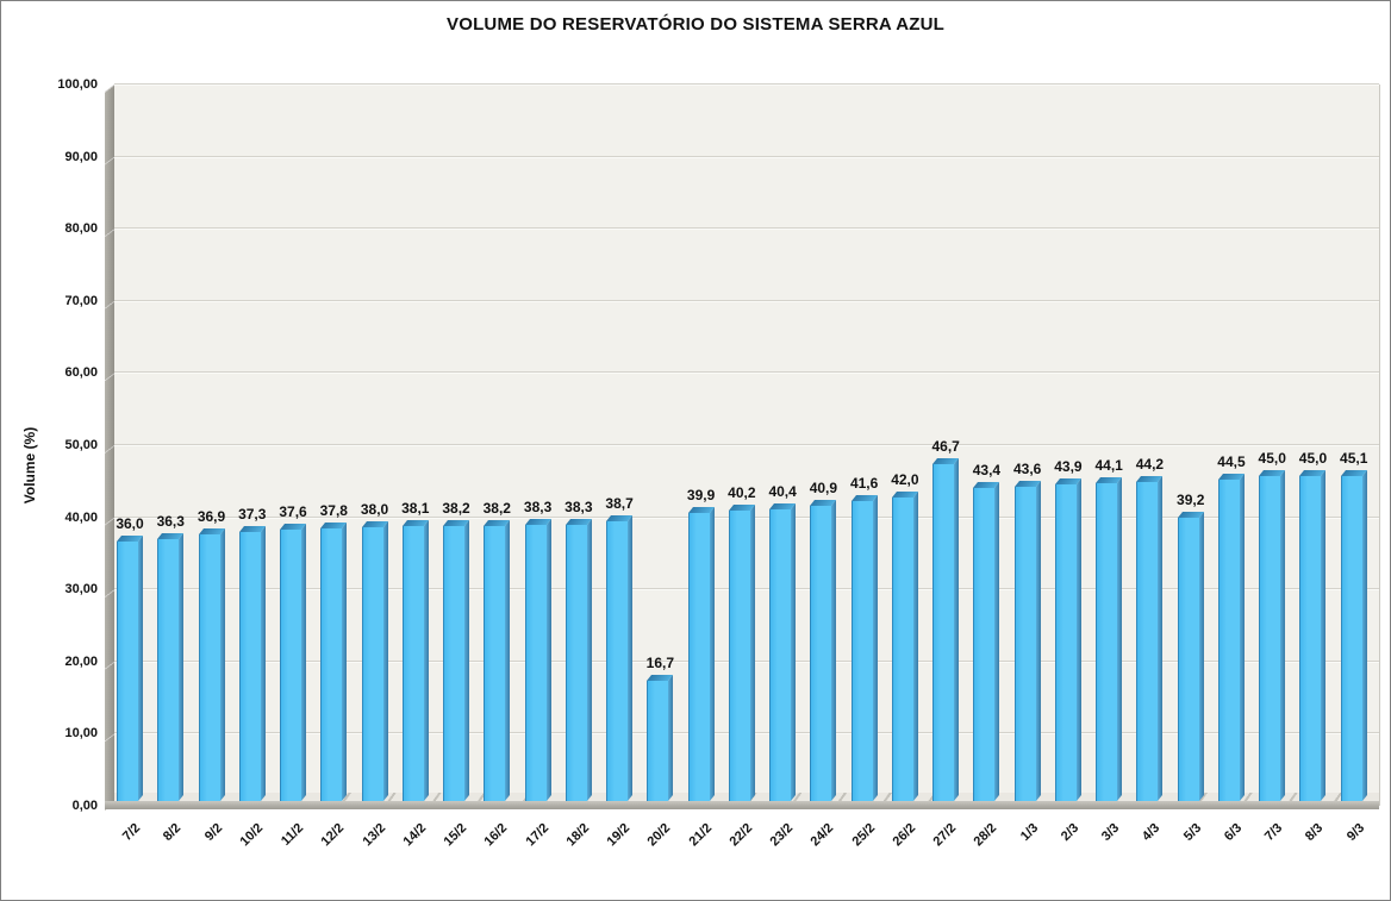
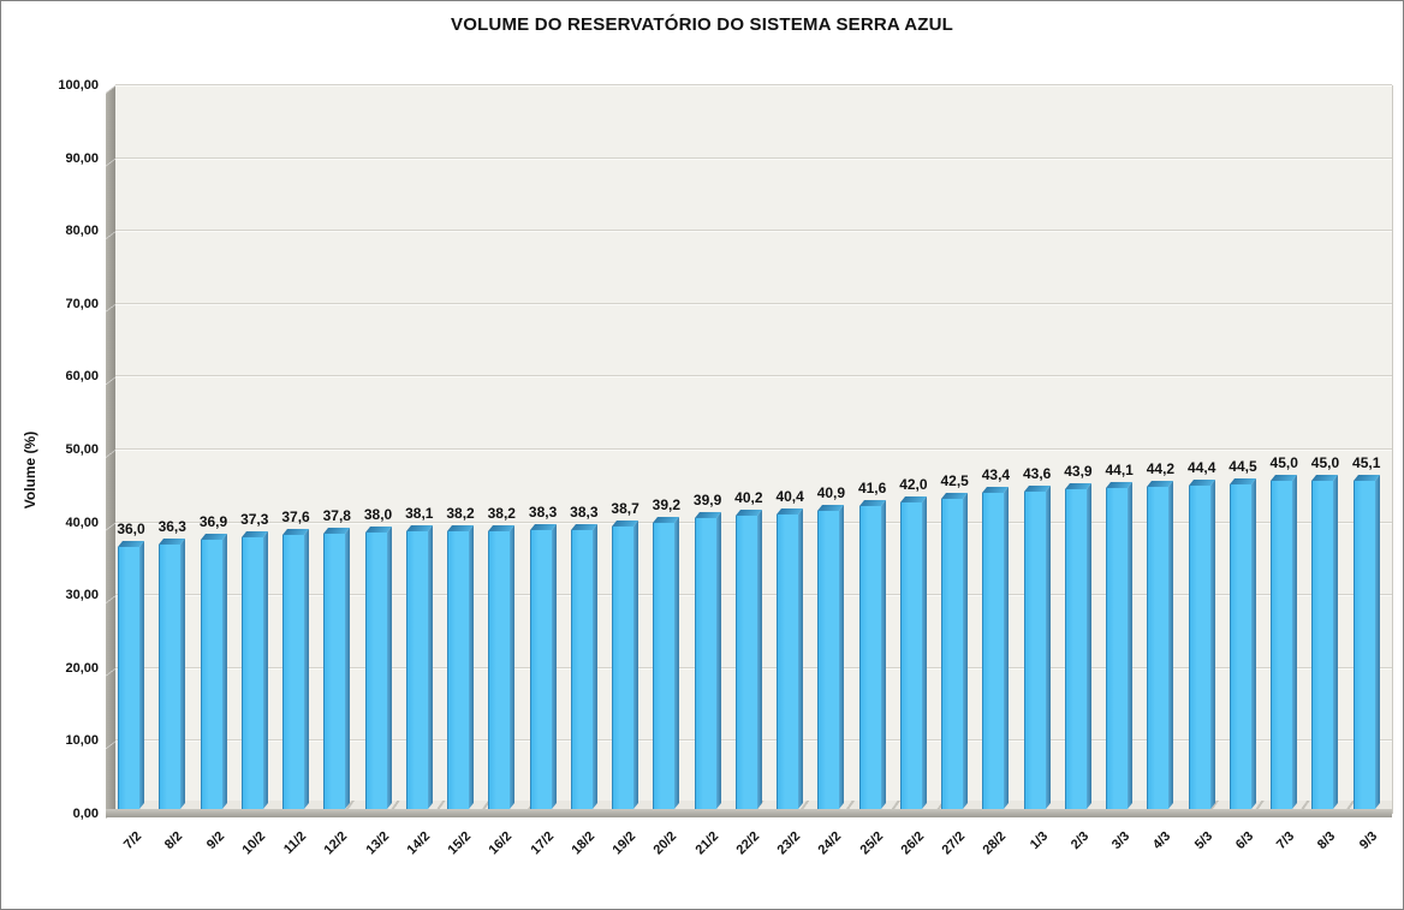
20/2: 16,7 -> 39,2
27/2: 46,7 -> 42,5
5/3: 39,2 -> 44,4
